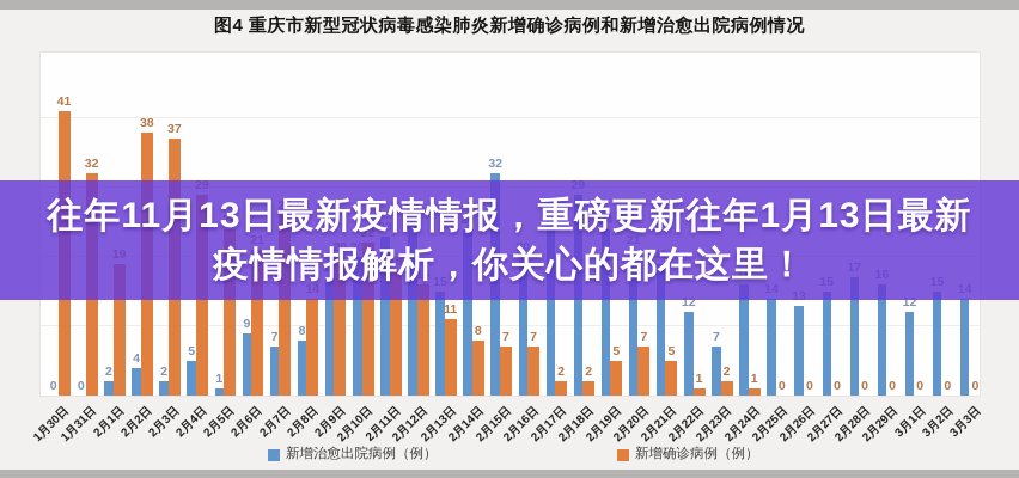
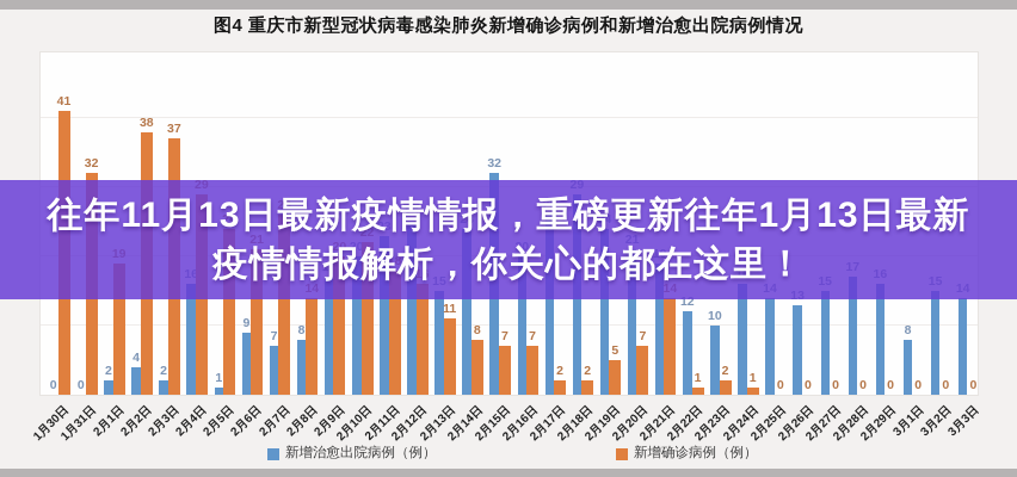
新增治愈出院病例（例）/2月4日: 5 -> 16
新增确诊病例（例）/2月21日: 5 -> 14
新增治愈出院病例（例）/2月23日: 7 -> 10
新增治愈出院病例（例）/3月1日: 12 -> 8
